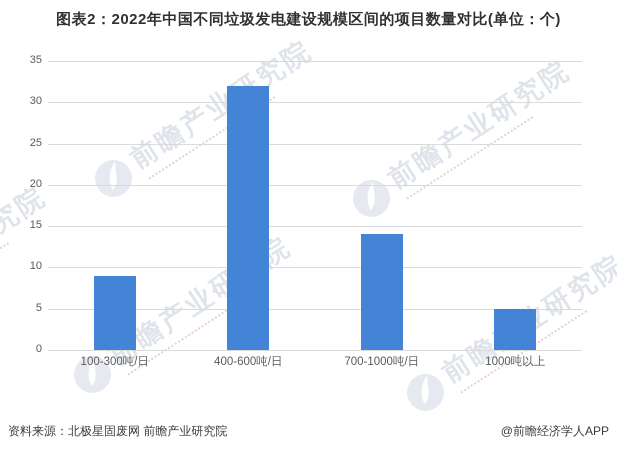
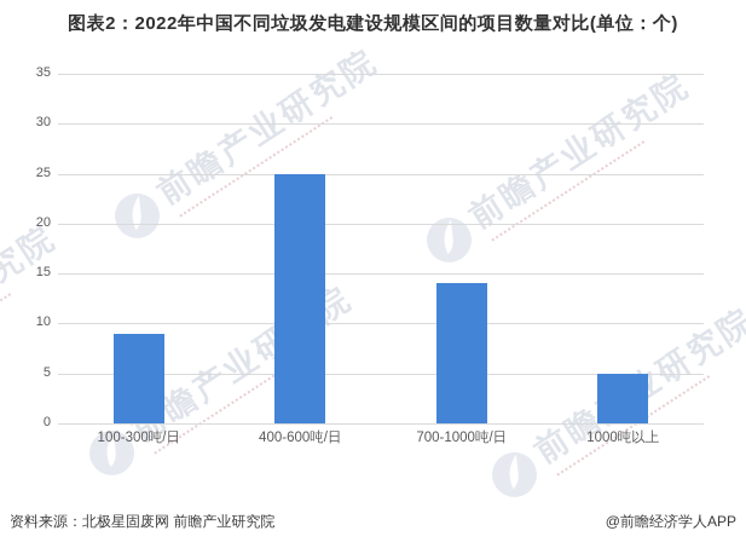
400-600吨/日: 32 -> 25
